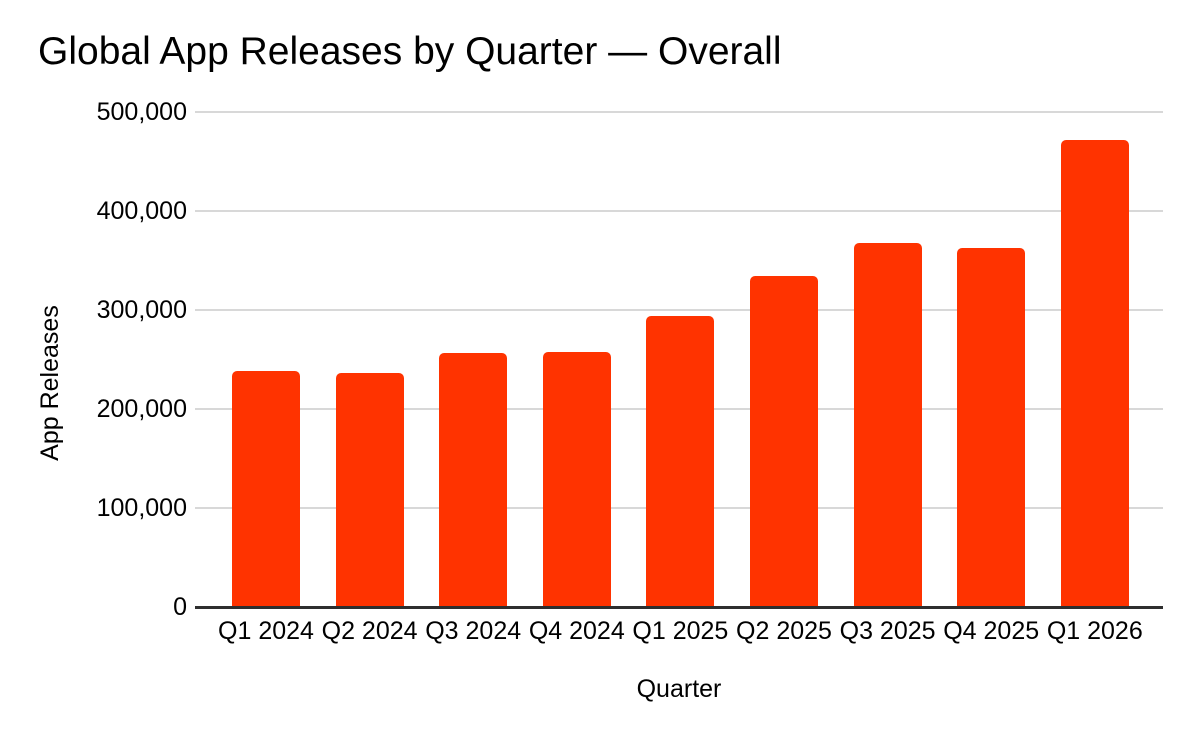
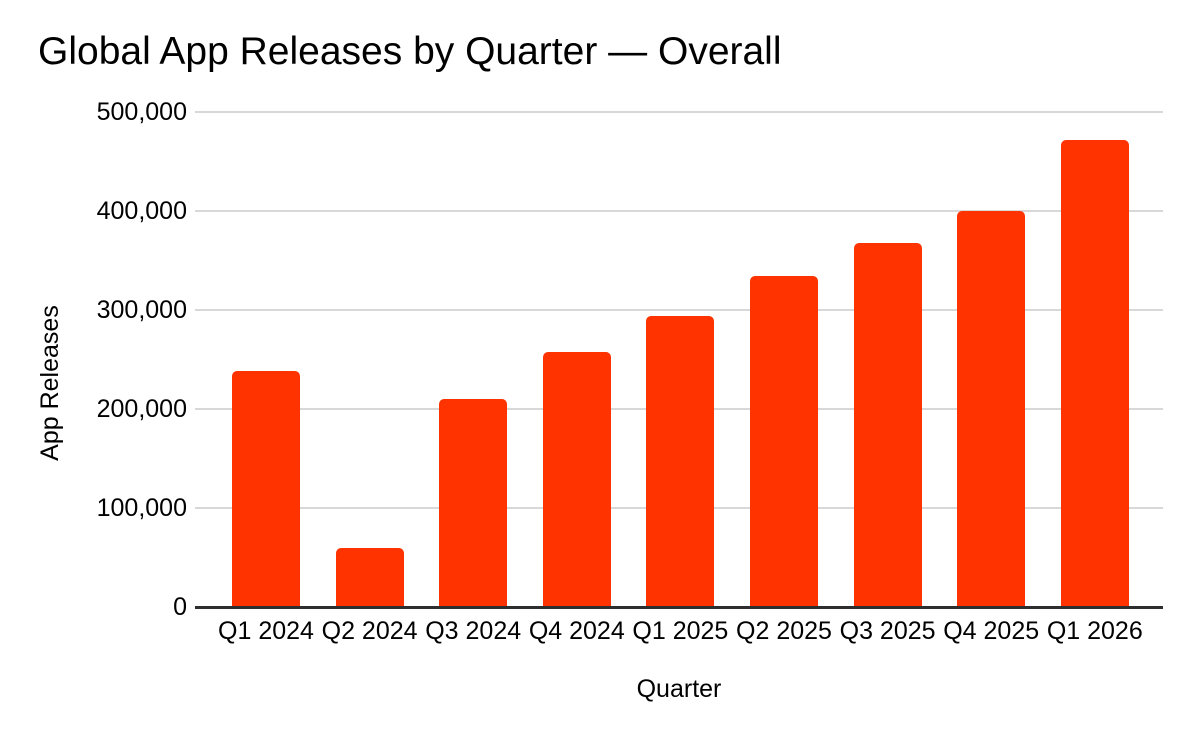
Q2 2024: 240000 -> 60000
Q3 2024: 260000 -> 210000
Q4 2025: 360000 -> 400000
